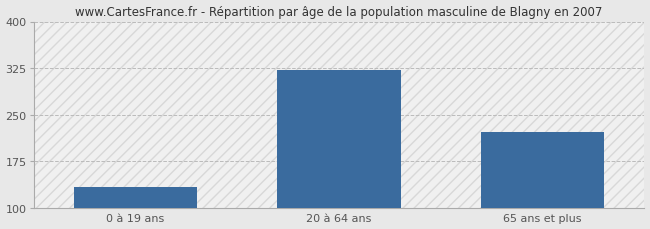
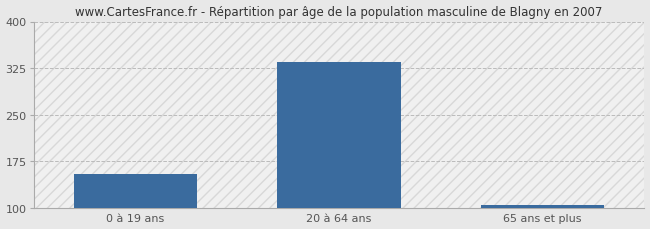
0 à 19 ans: 134 -> 155
20 à 64 ans: 322 -> 335
65 ans et plus: 222 -> 105
